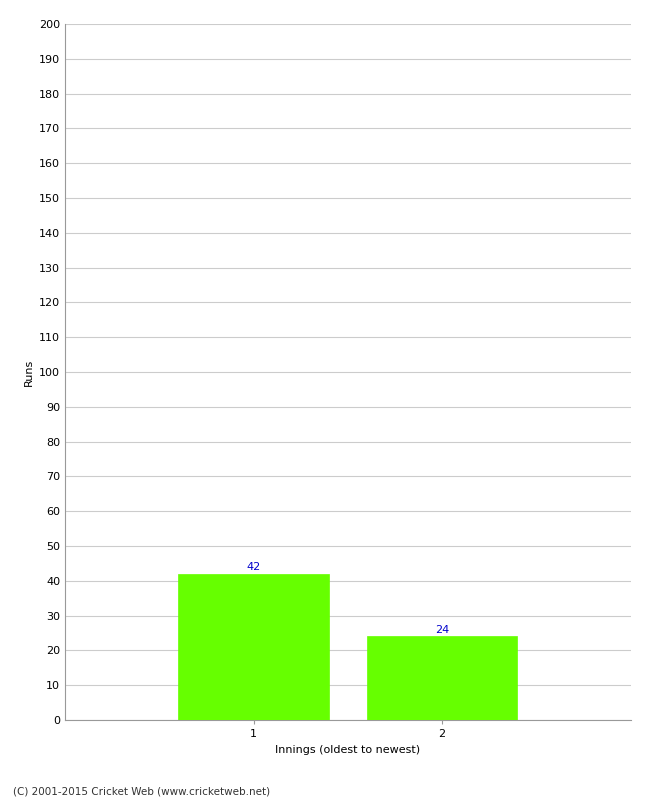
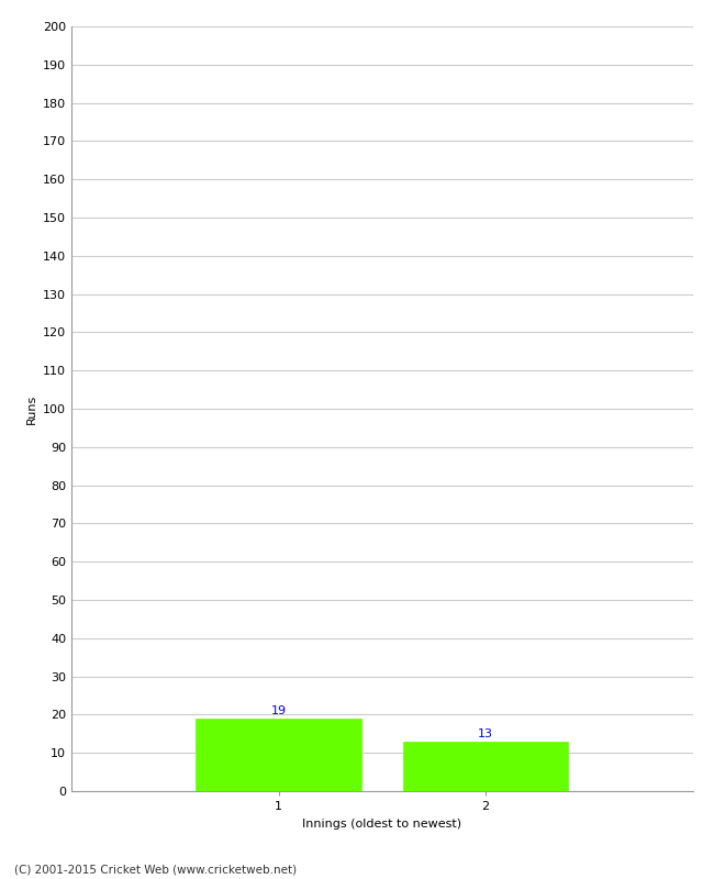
1: 42 -> 19
2: 24 -> 13
